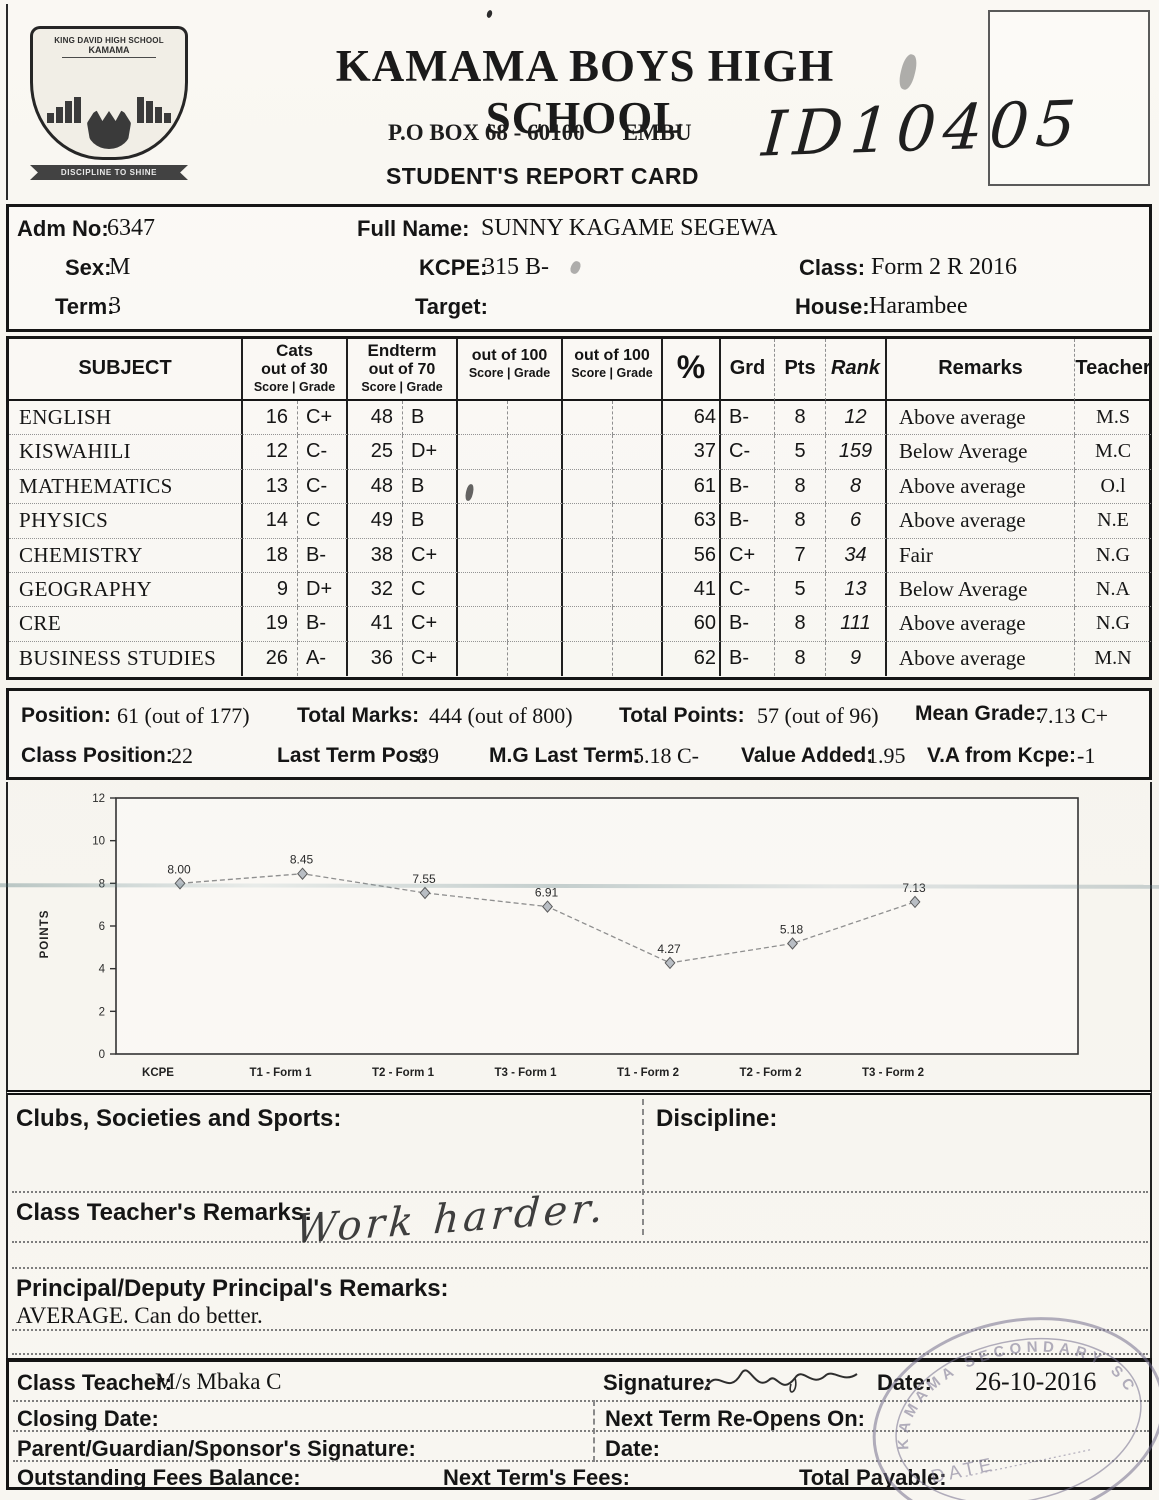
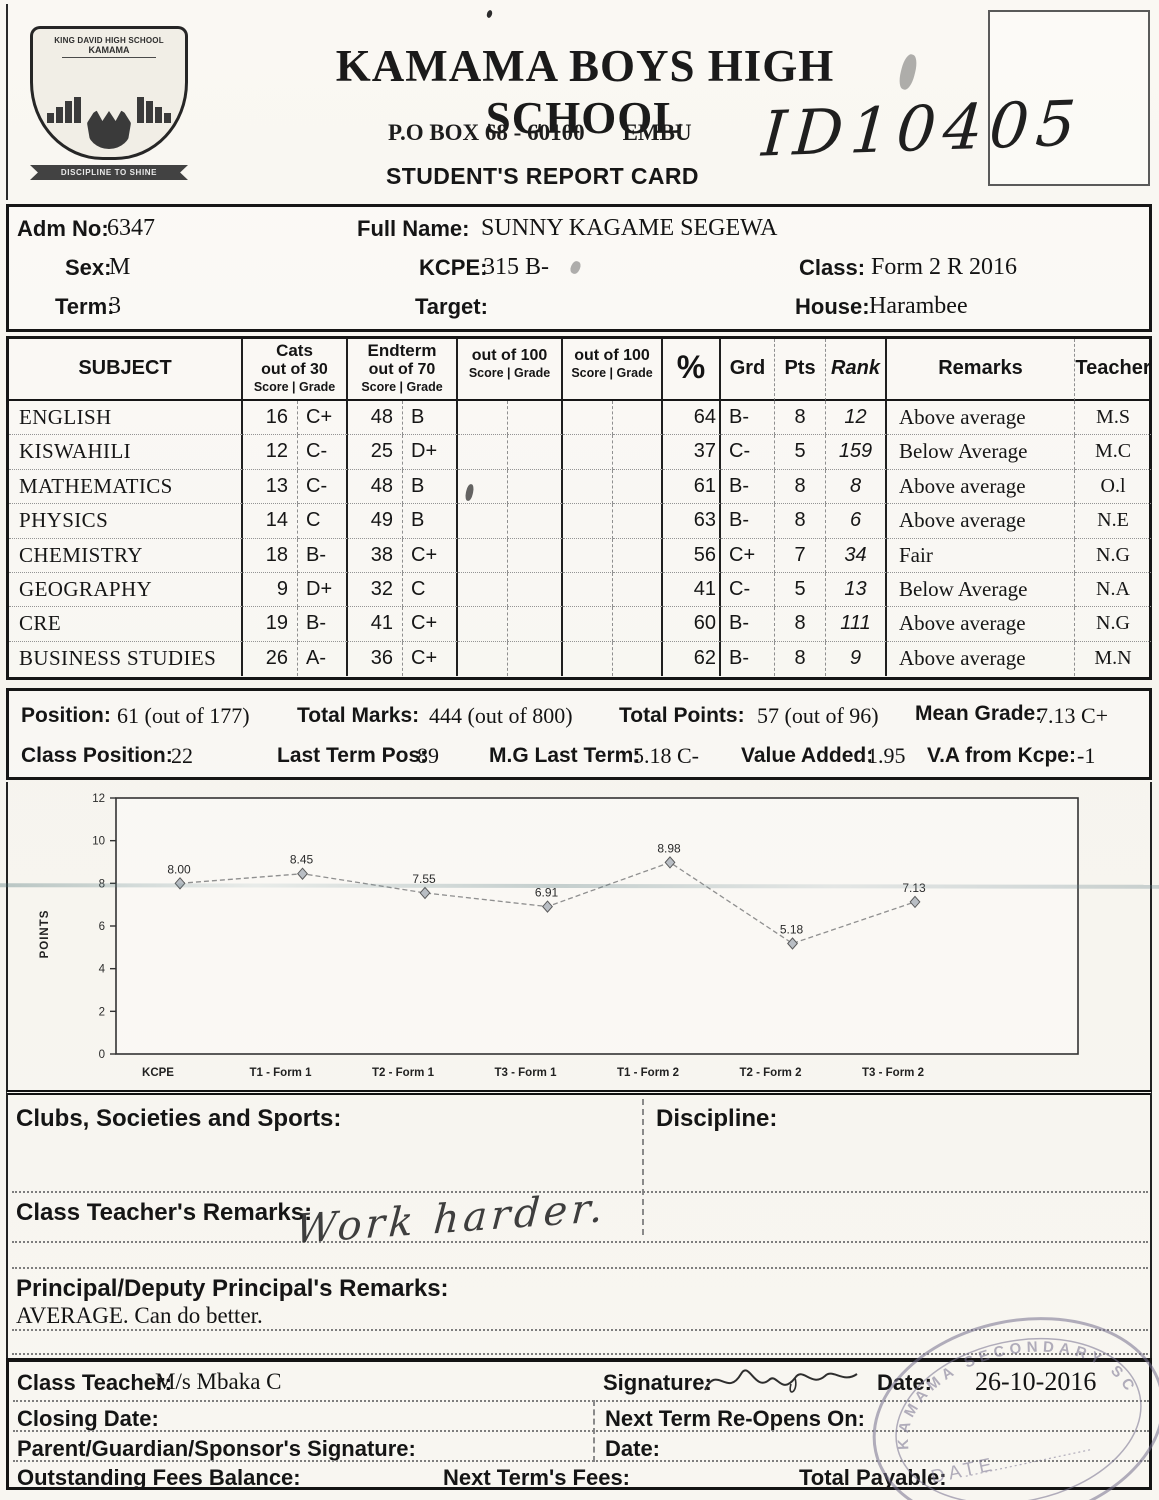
T1 - Form 2: 4.27 -> 8.98
